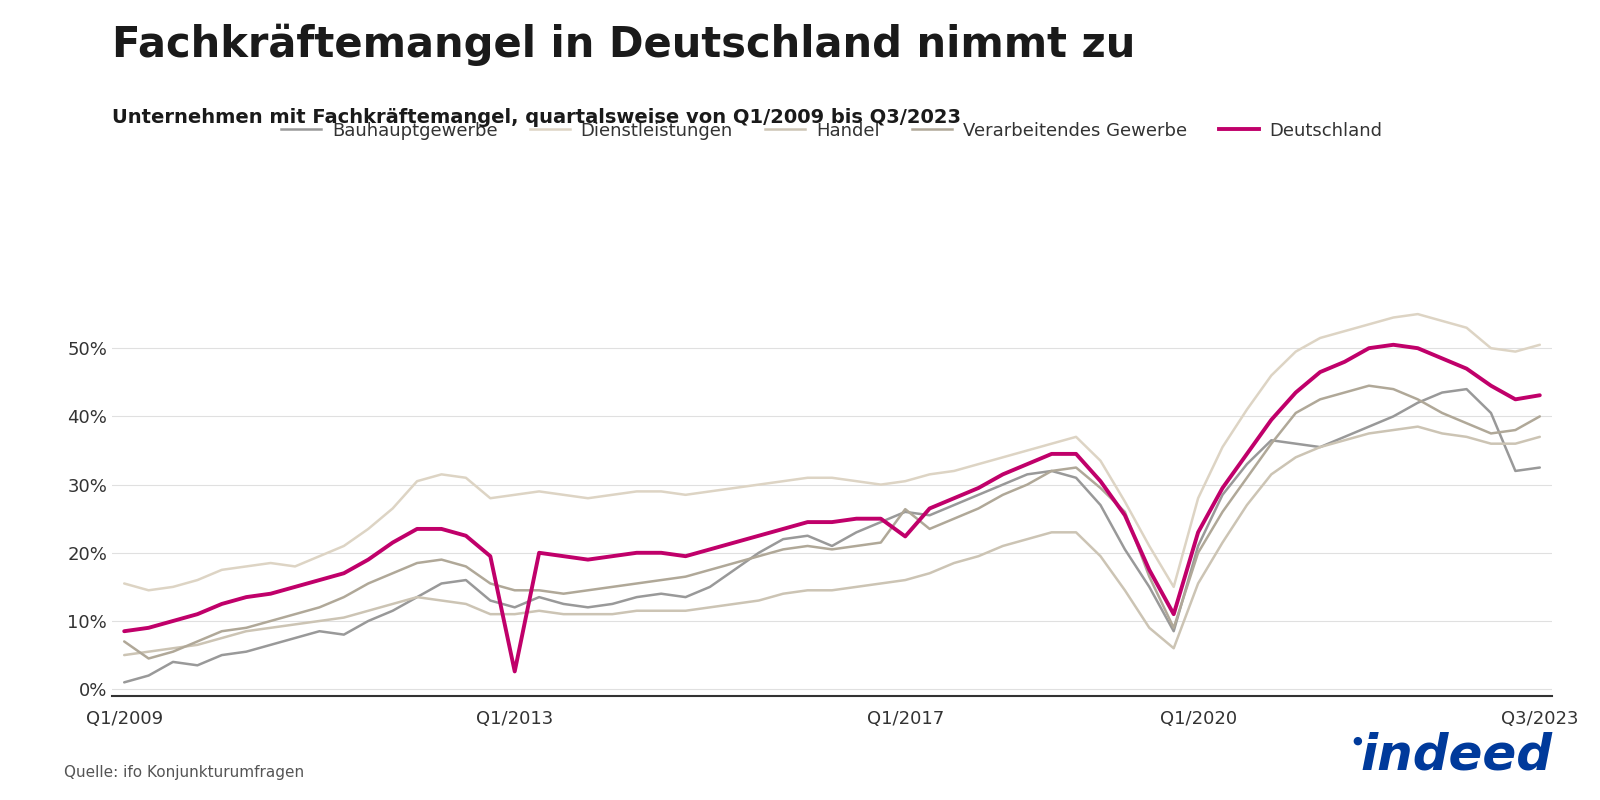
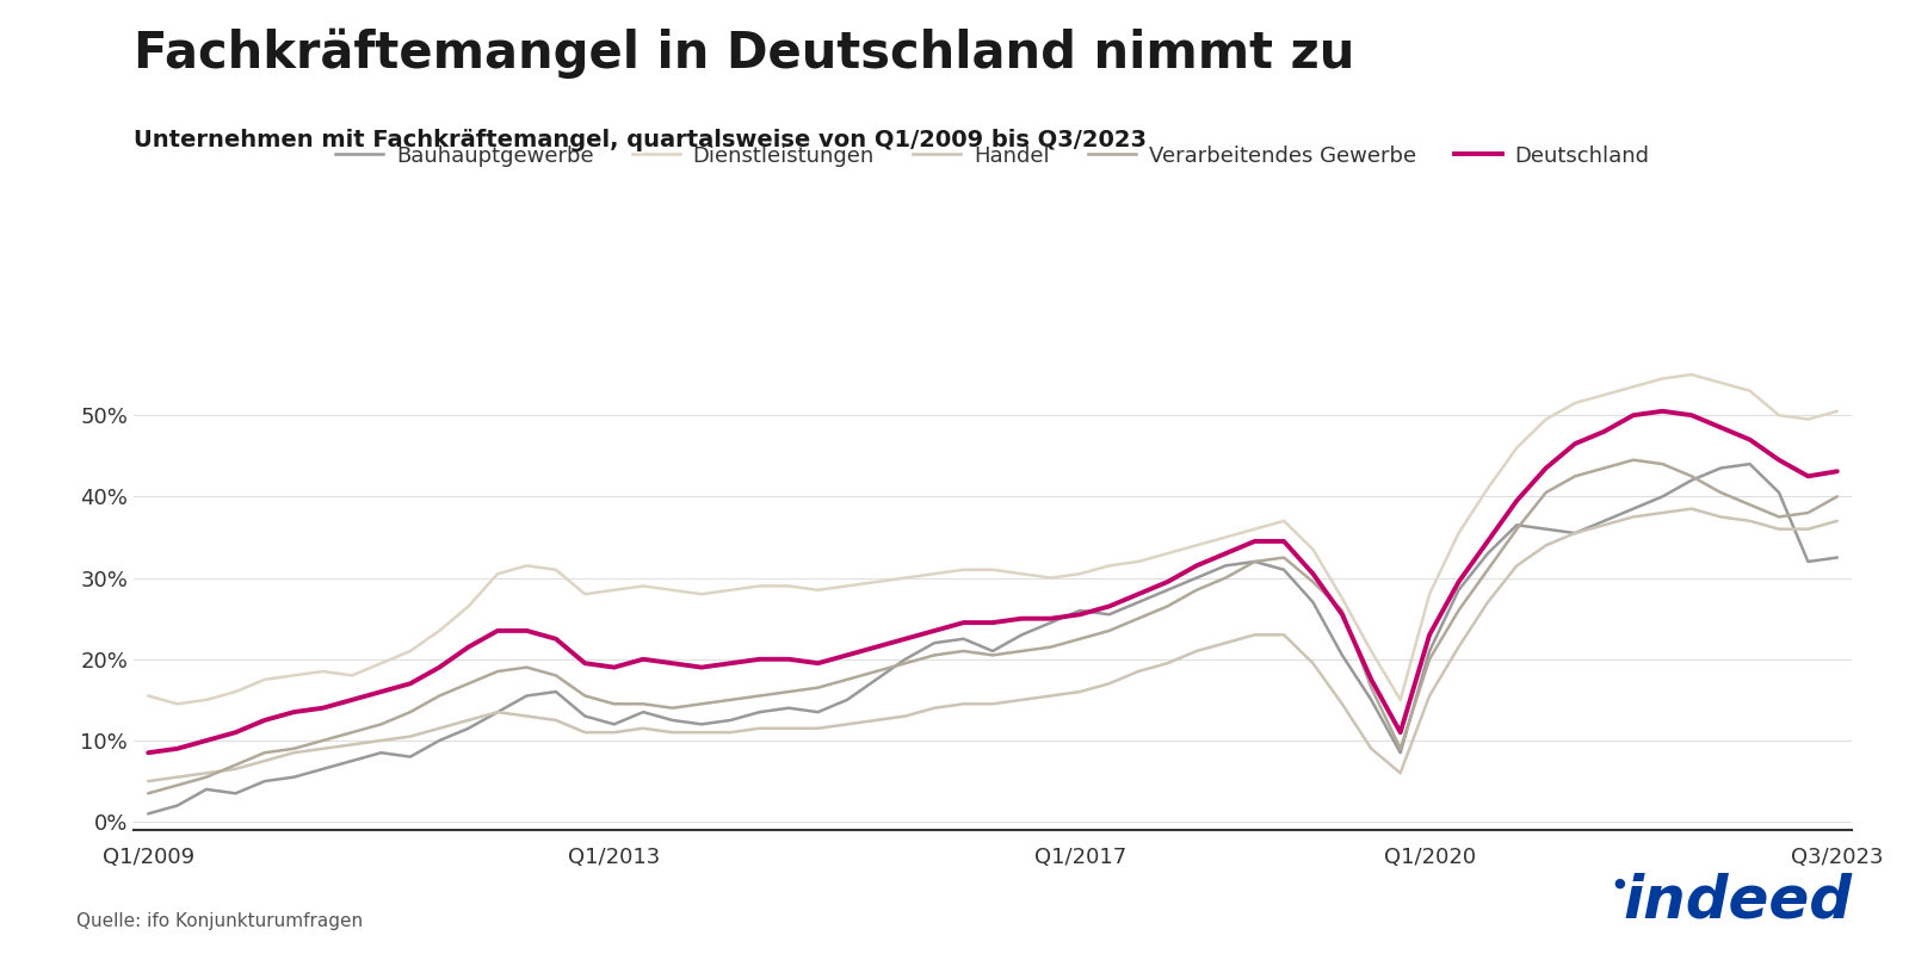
Verarbeitendes Gewerbe/Q1/2009: 7.0% -> 3.5%
Deutschland/Q1/2013: 2.6% -> 19.0%
Verarbeitendes Gewerbe/Q1/2017: 26.4% -> 22.5%
Deutschland/Q1/2017: 22.4% -> 25.5%
